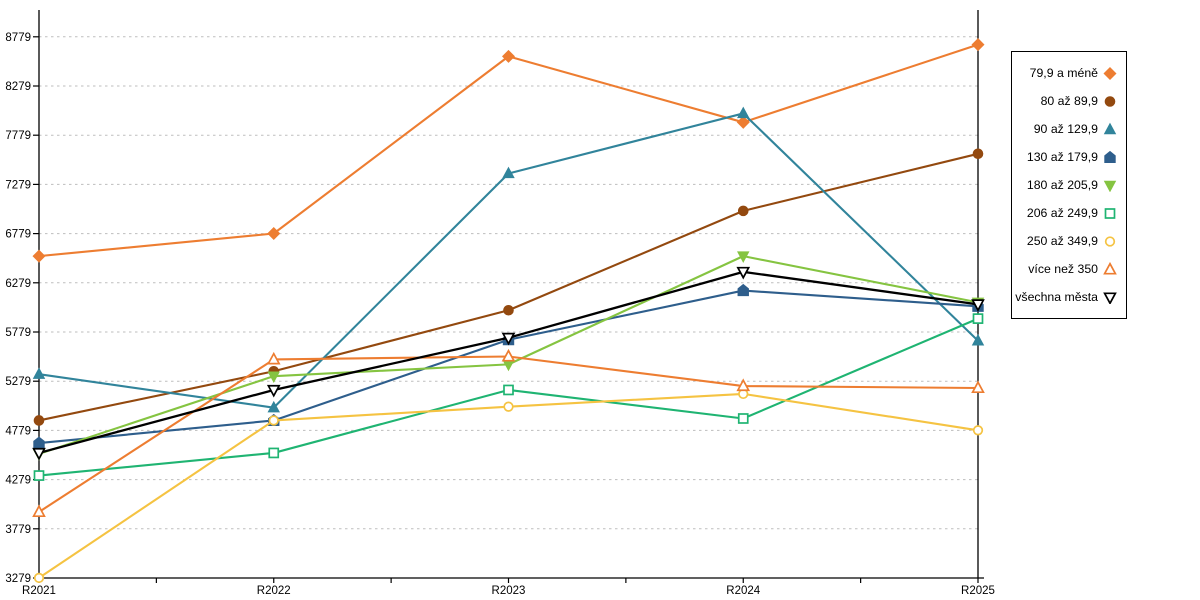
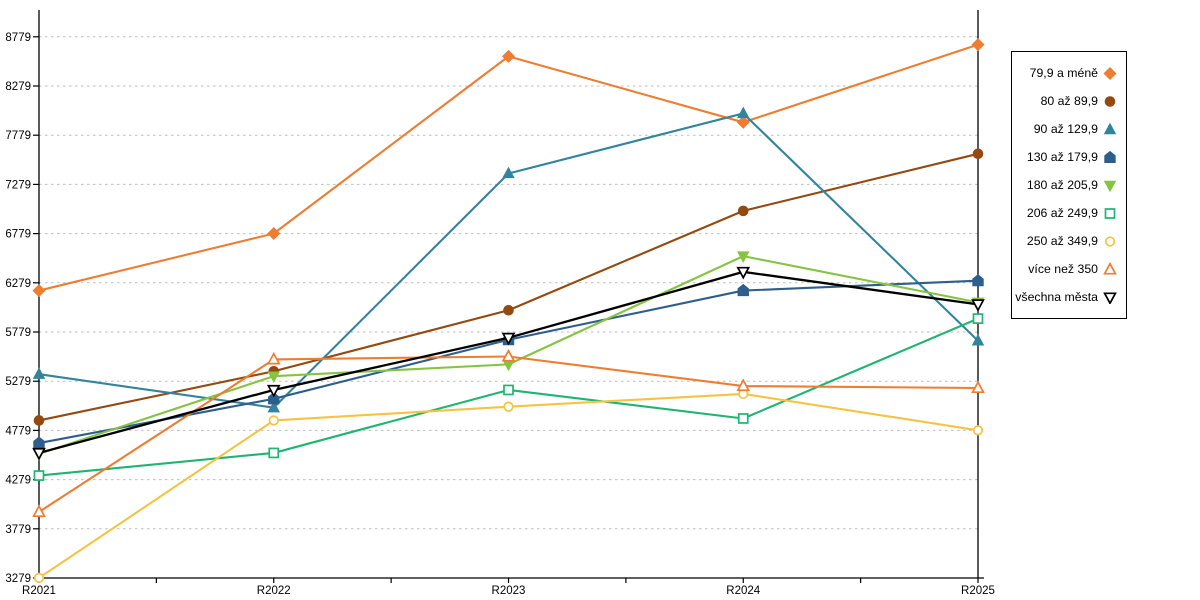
79,9 a méně/R2021: 6600 -> 6200
130 až 179,9/R2022: 4900 -> 5100
130 až 179,9/R2025: 6000 -> 6300
